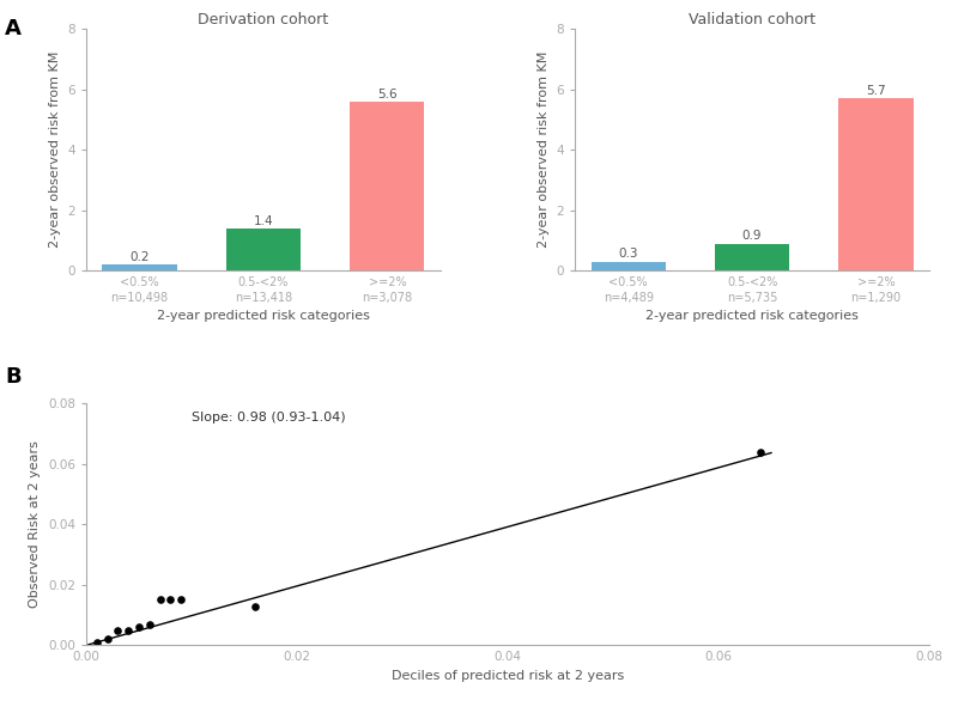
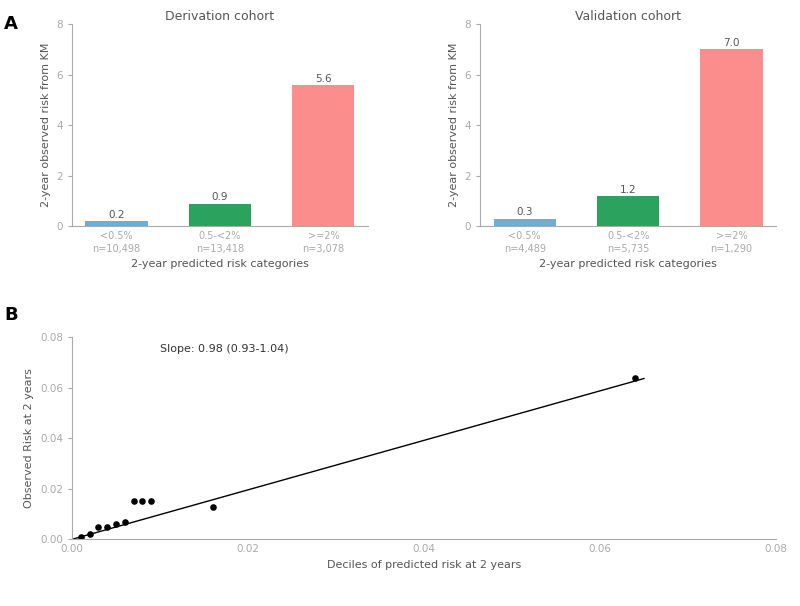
Derivation cohort/0.5-<2% n=13,418: 1.4 -> 0.9
Validation cohort/0.5-<2% n=5,735: 0.9 -> 1.2
Validation cohort/>=2% n=1,290: 5.7 -> 7.0
